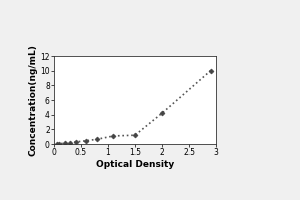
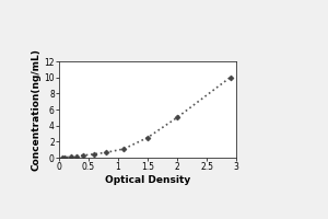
1.5: 1.2 -> 2.5
2: 4.2 -> 5.0
